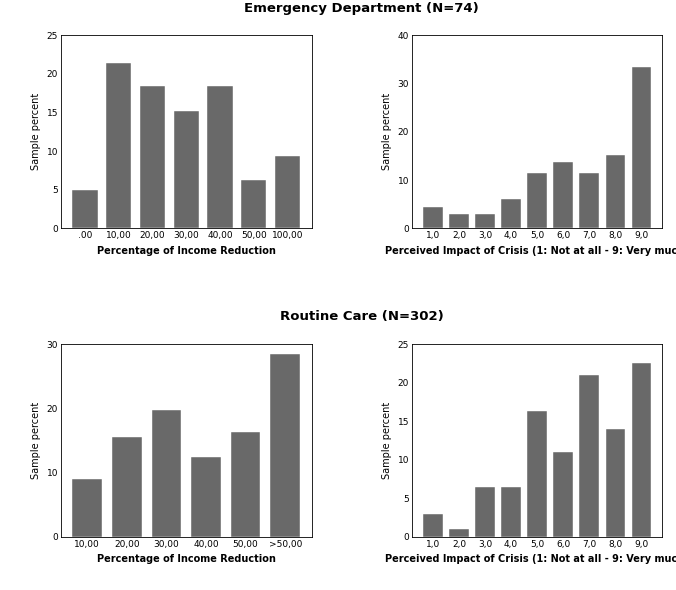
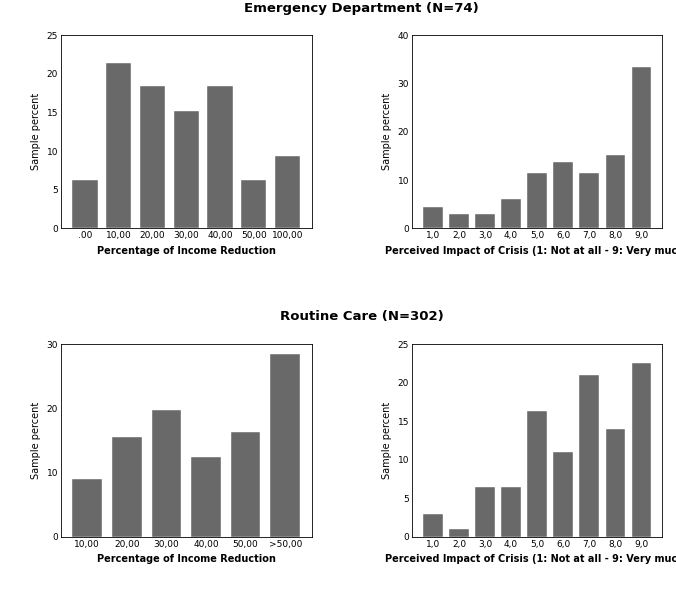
.00: 5.0 -> 6.2
